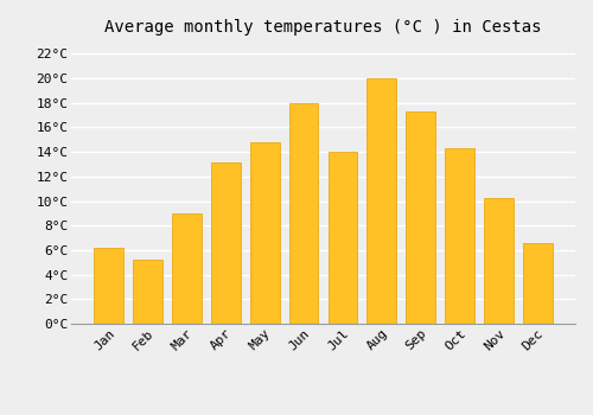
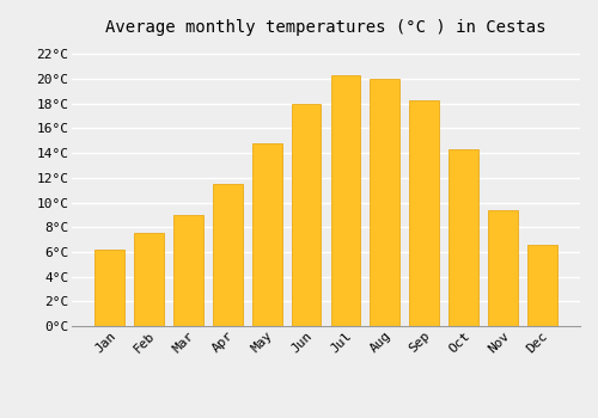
Feb: 5.2°C -> 7.5°C
Apr: 13.1°C -> 11.5°C
Jul: 14.0°C -> 20.3°C
Sep: 17.3°C -> 18.3°C
Nov: 10.2°C -> 9.4°C
